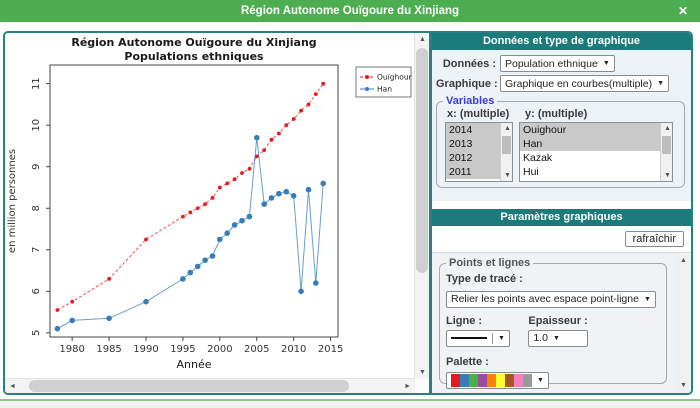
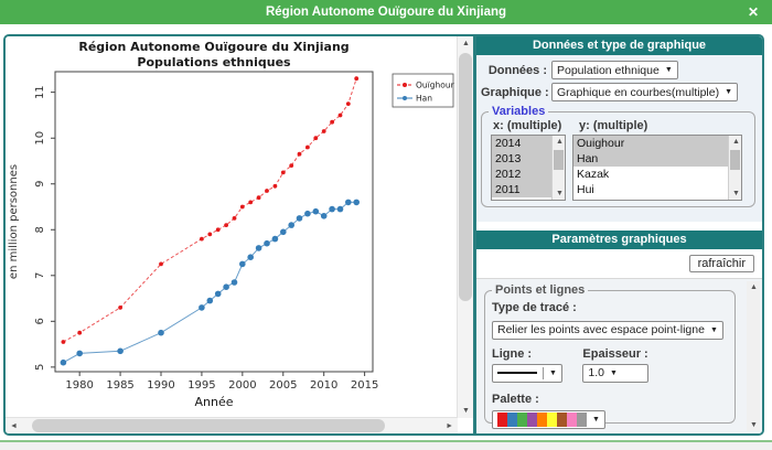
Han/2005: 9.7 -> 8.0
Han/2011: 6.0 -> 8.4
Han/2013: 6.2 -> 8.6
Ouïghour/2014: 11.0 -> 11.3
